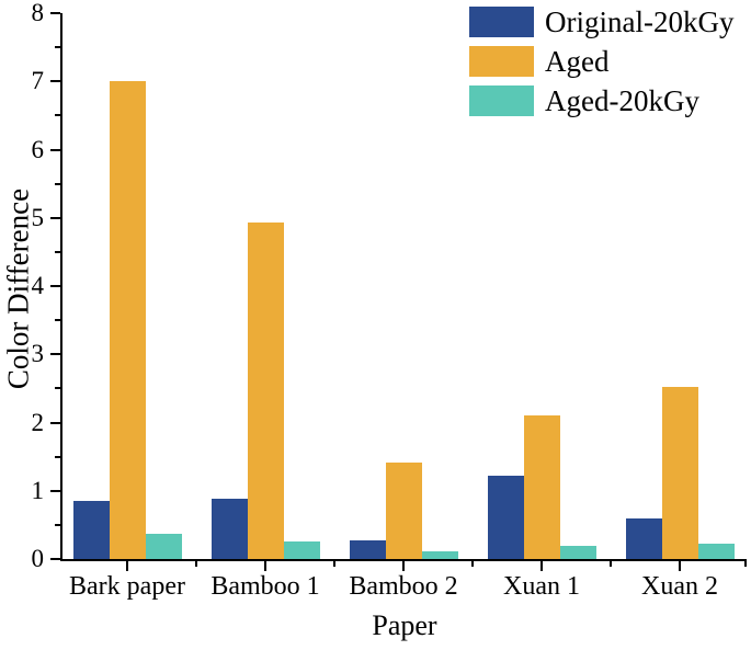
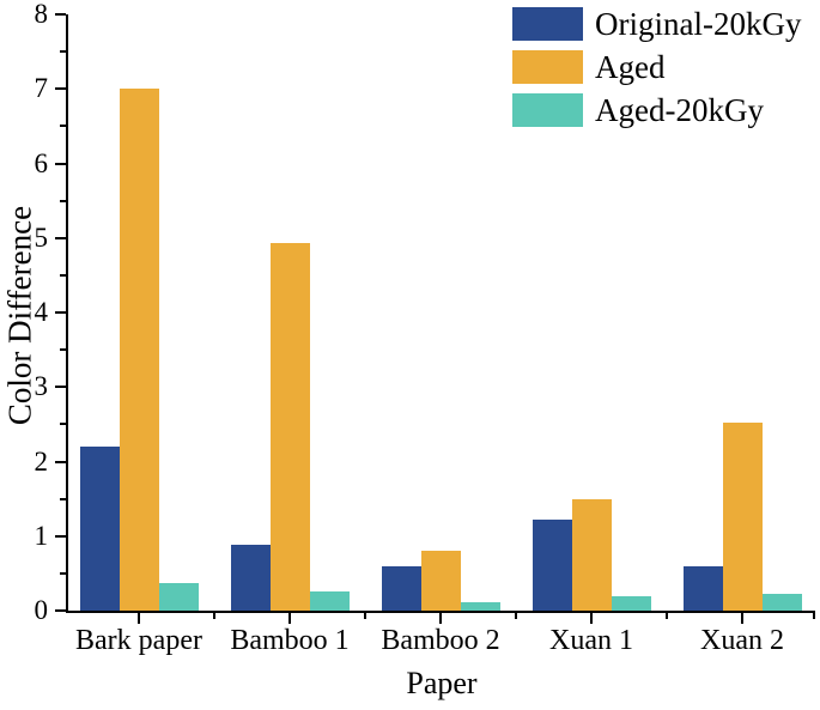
Original-20kGy/Bark paper: 0.8 -> 2.2
Original-20kGy/Bamboo 2: 0.3 -> 0.6
Aged/Bamboo 2: 1.4 -> 0.8
Aged/Xuan 1: 2.1 -> 1.5
